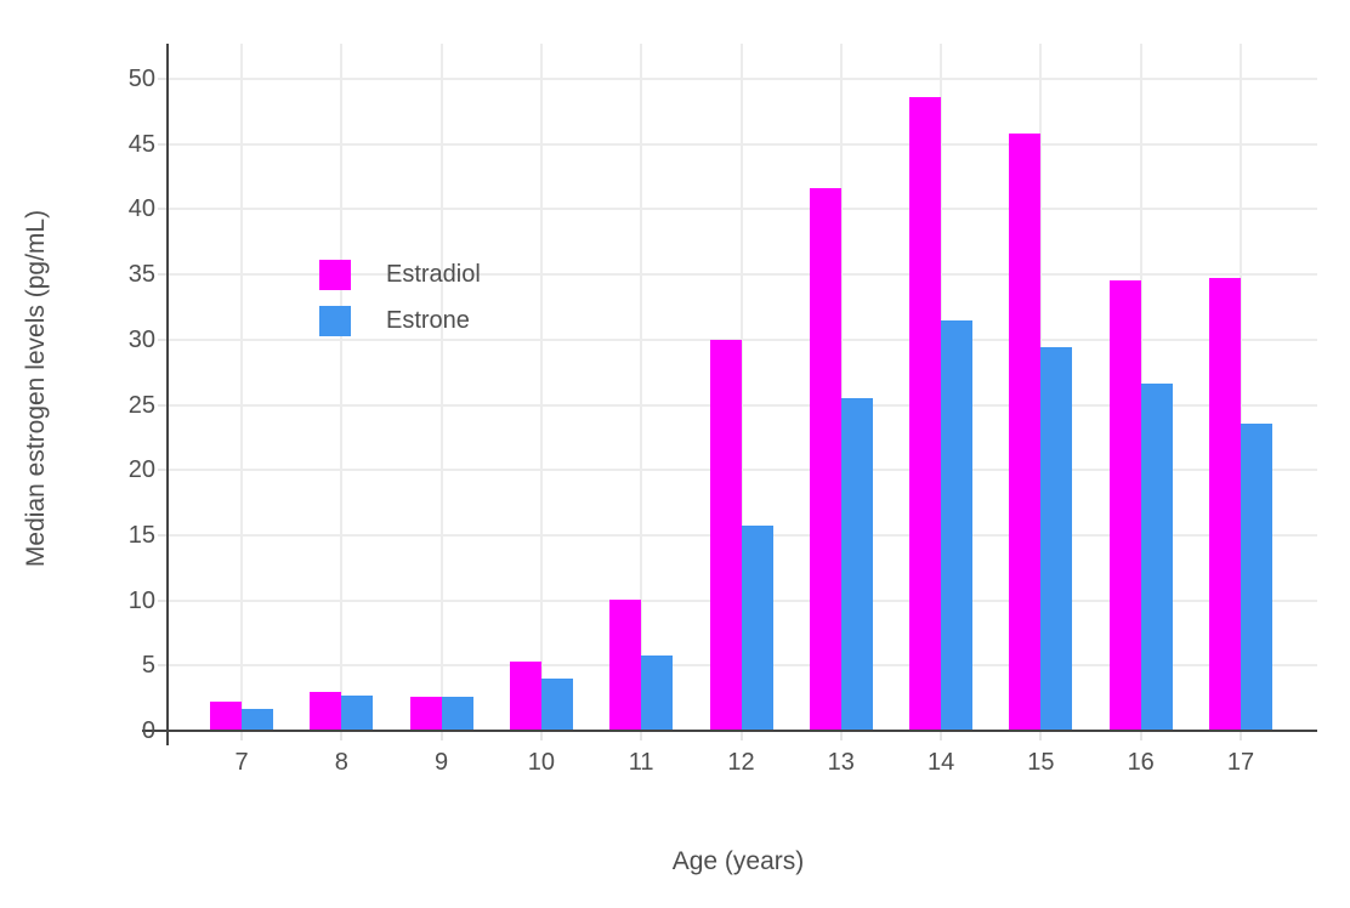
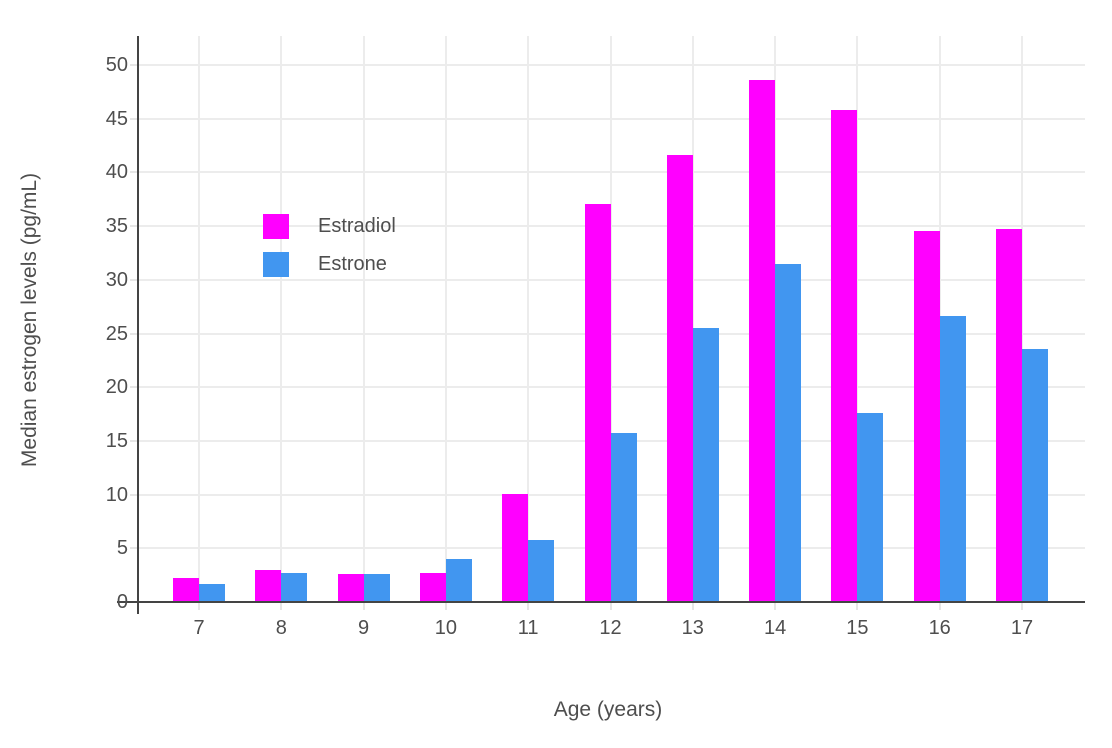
Estradiol/10: 5.3 -> 2.7
Estradiol/12: 30.0 -> 37.1
Estrone/15: 29.4 -> 17.6
